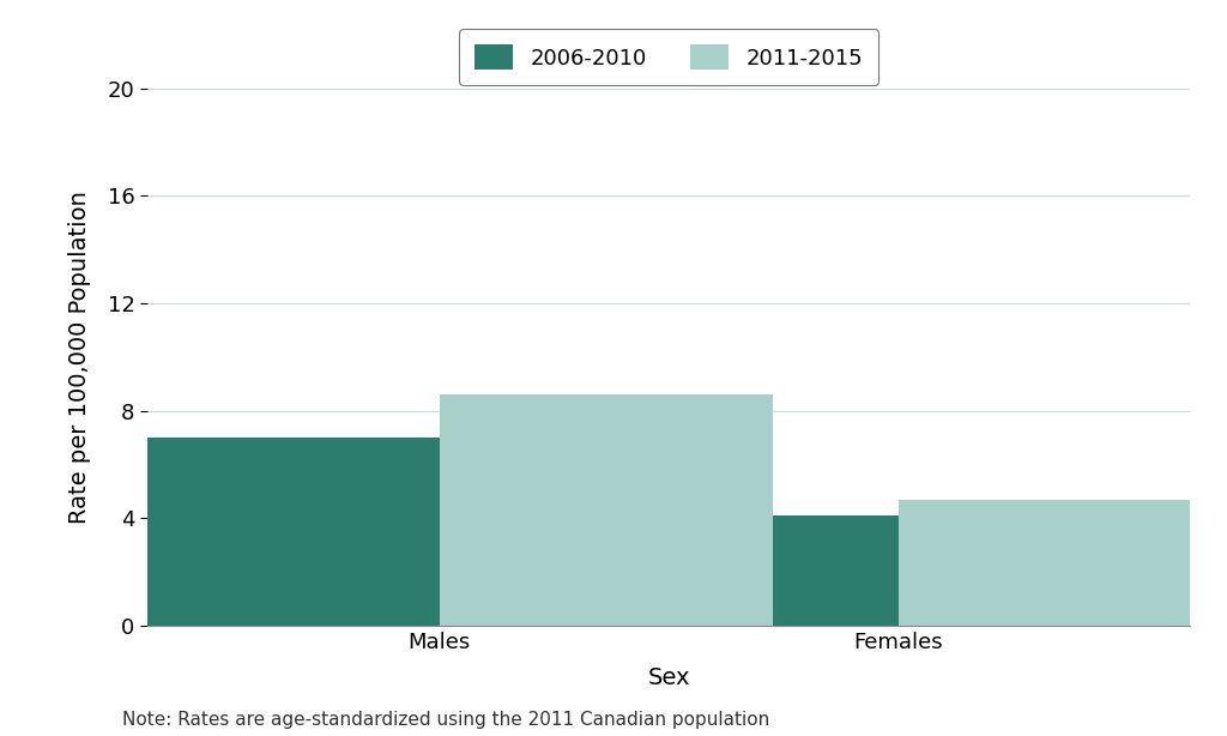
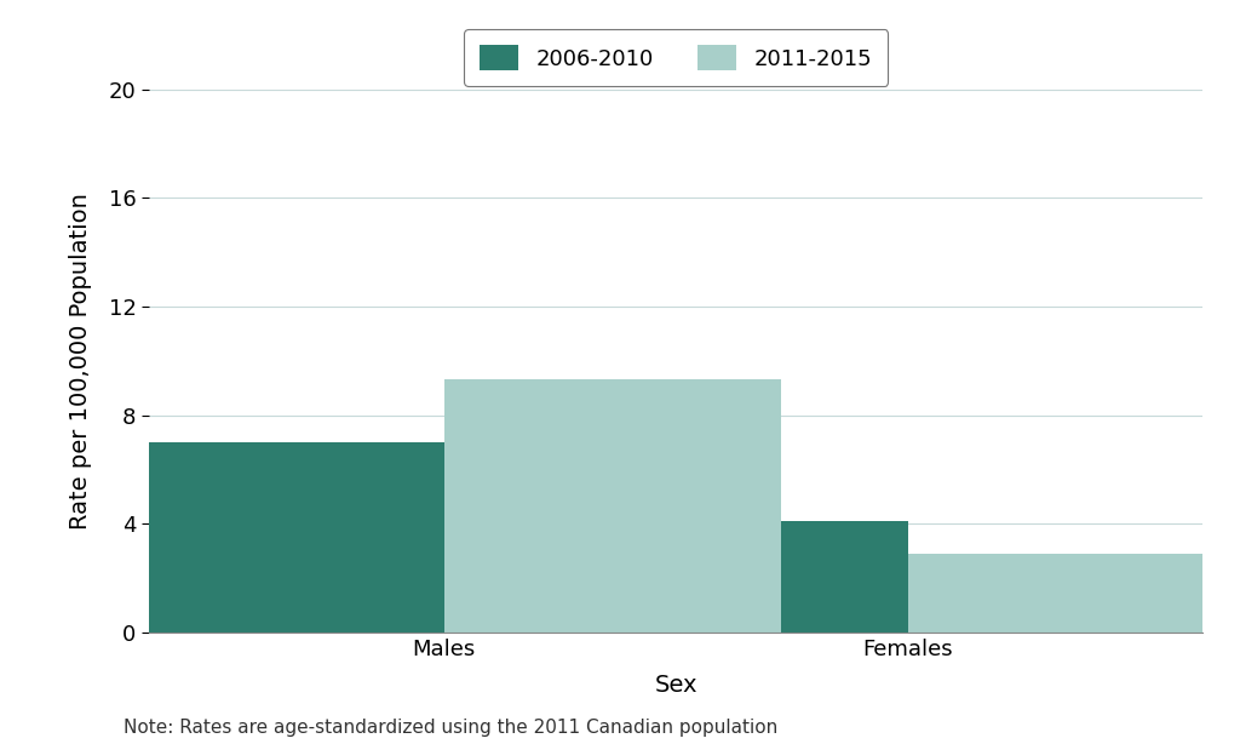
2011-2015/Males: 8.6 -> 9.3
2011-2015/Females: 4.7 -> 2.9
